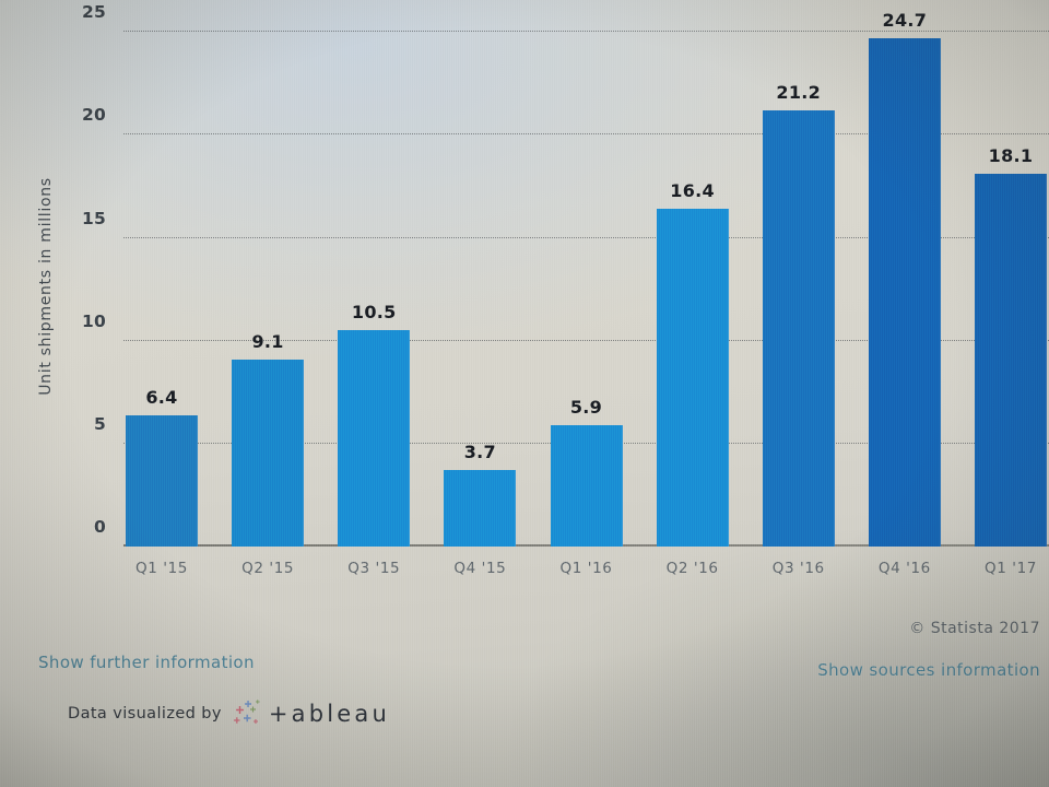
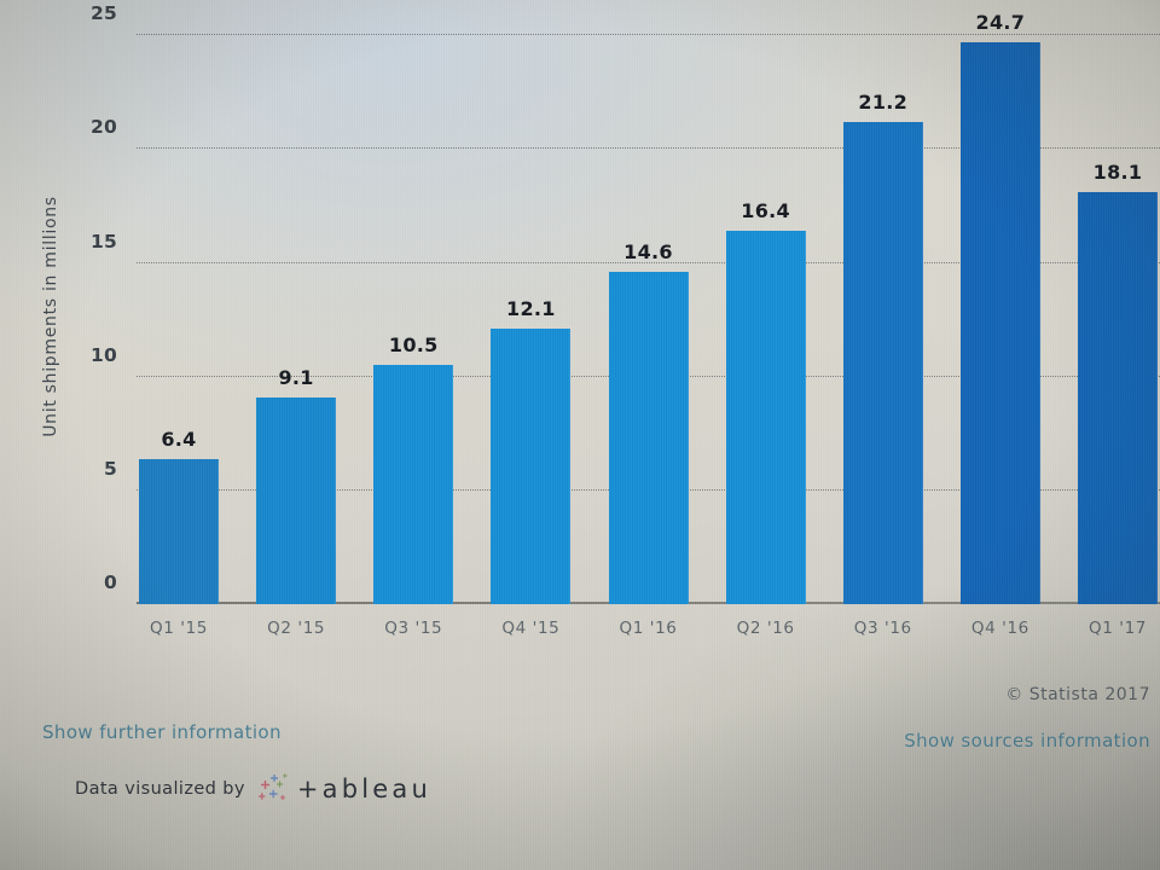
Q4 '15: 3.7 -> 12.1
Q1 '16: 5.9 -> 14.6
